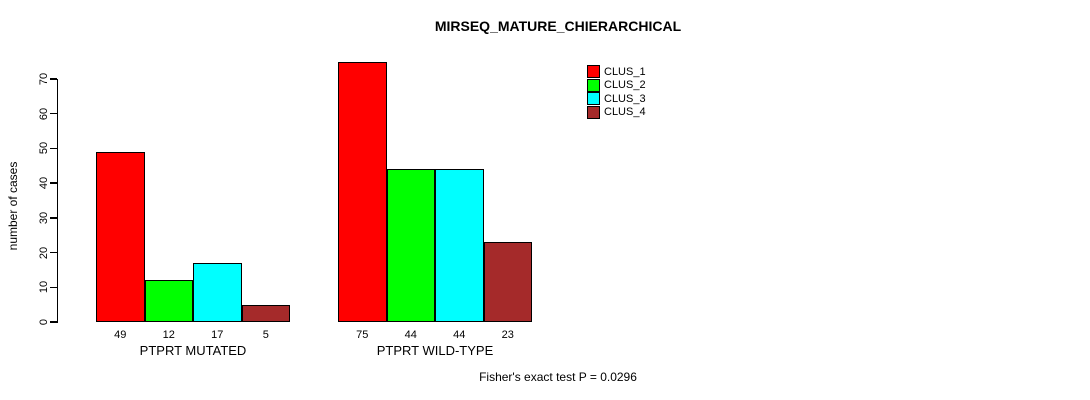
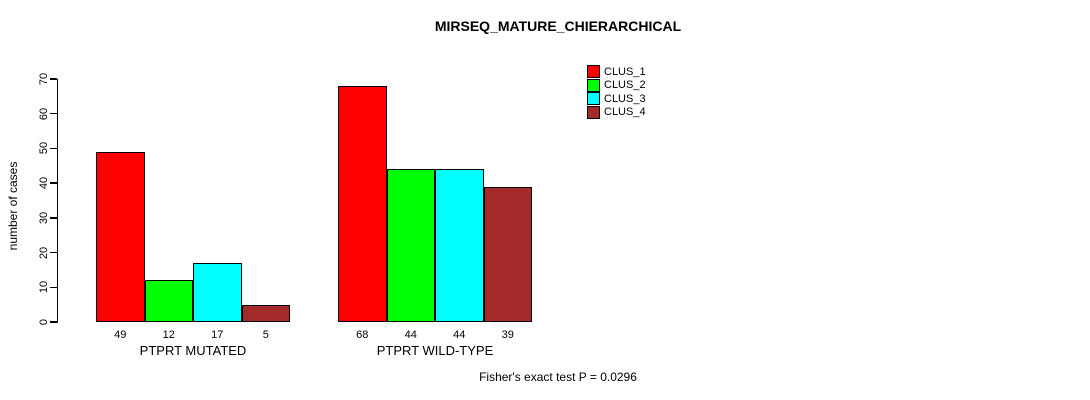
CLUS_1/PTPRT WILD-TYPE: 75 -> 68
CLUS_4/PTPRT WILD-TYPE: 23 -> 39
